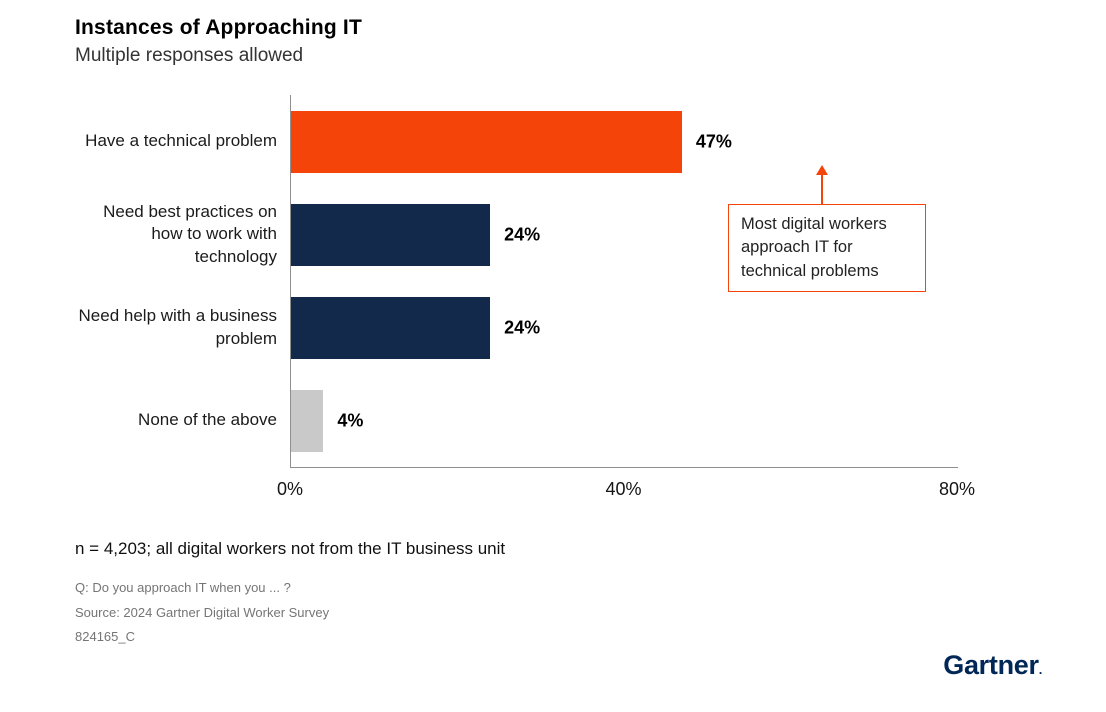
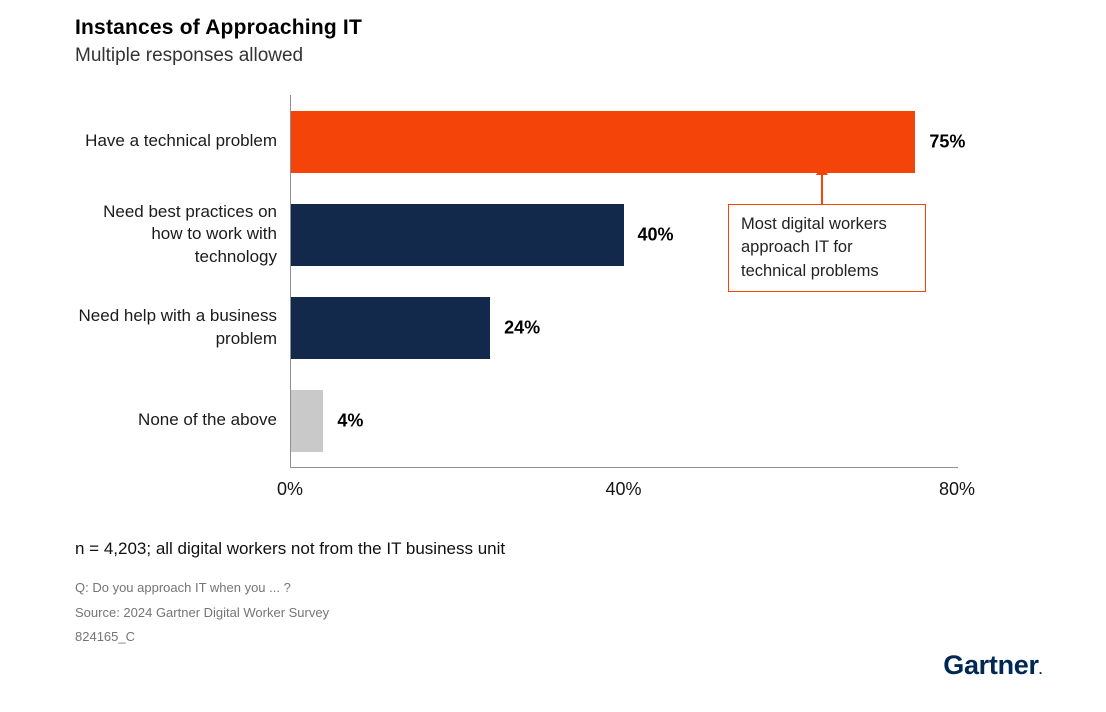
Have a technical problem: 47% -> 75%
Need best practices on how to work with technology: 24% -> 40%
